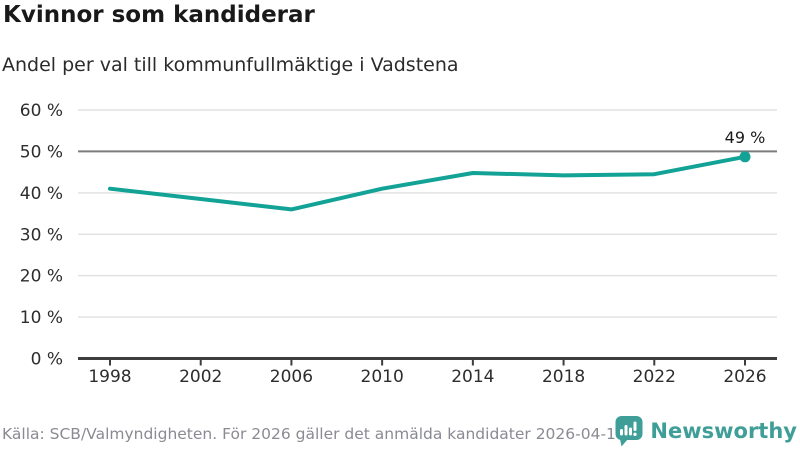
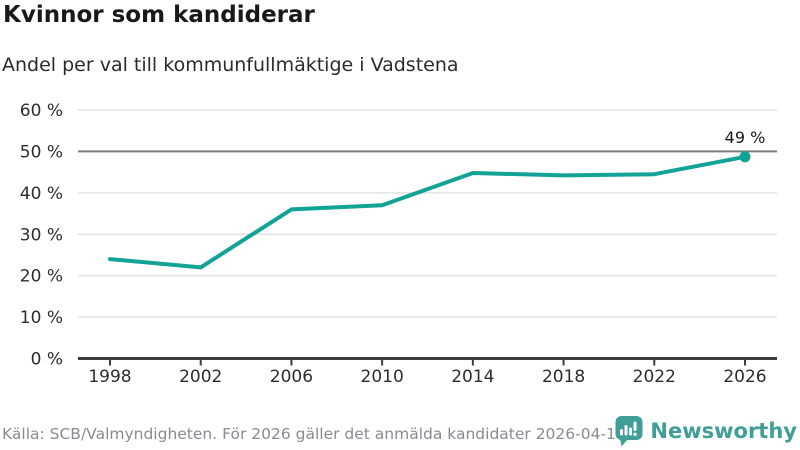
1998: 41% -> 24%
2002: 38% -> 22%
2010: 41% -> 37%
